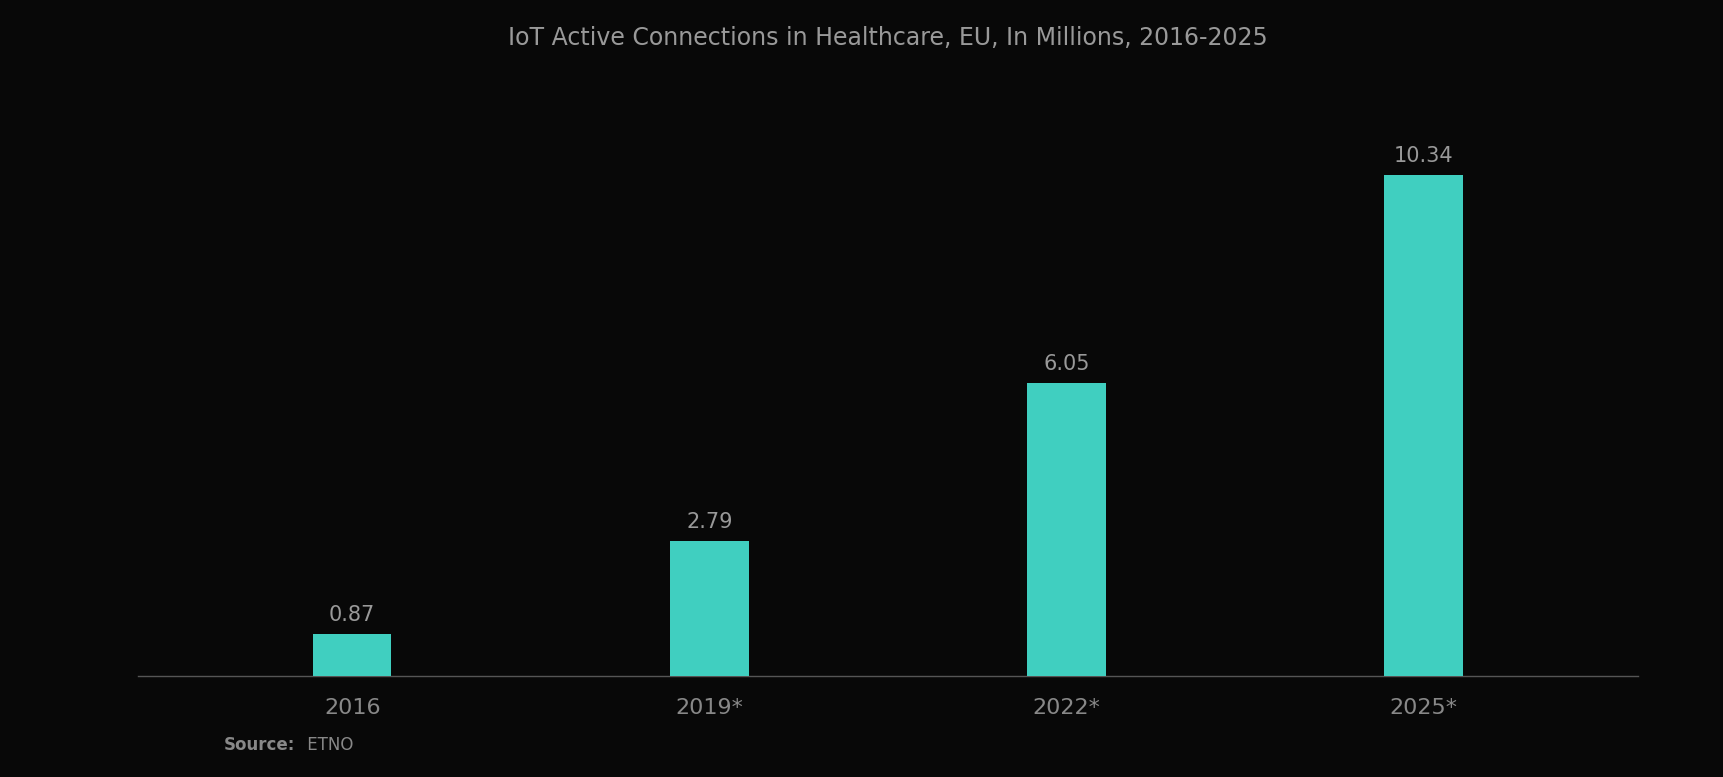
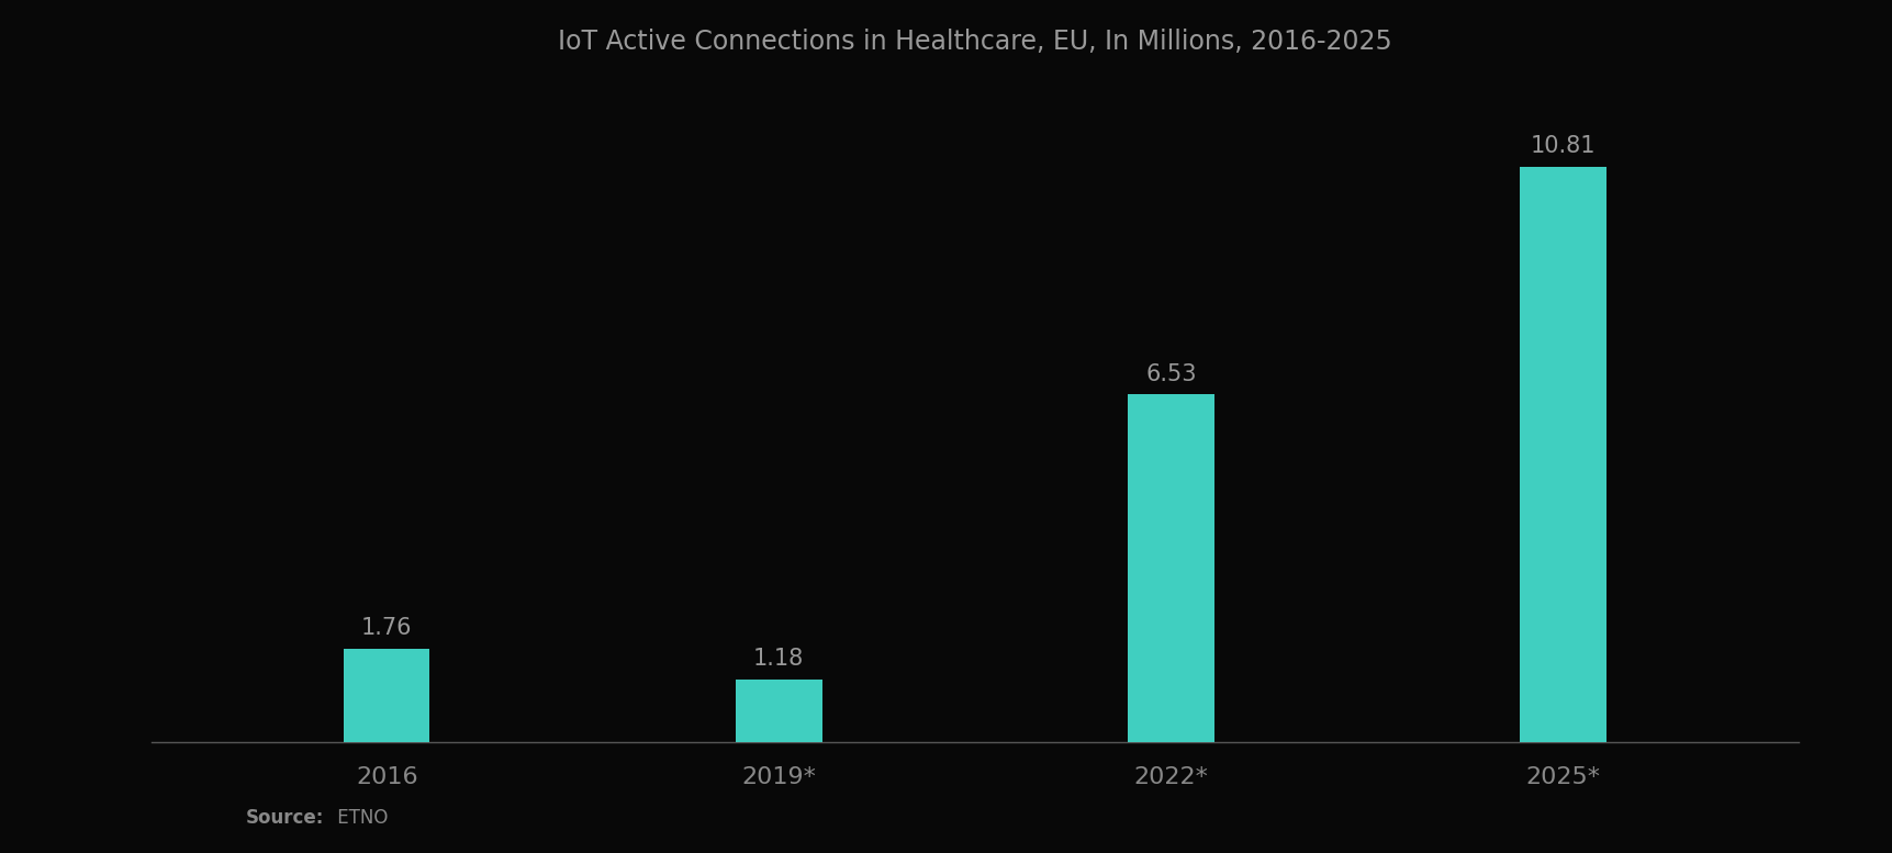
2016: 0.87 -> 1.76
2019*: 2.79 -> 1.18
2022*: 6.05 -> 6.53
2025*: 10.34 -> 10.81
